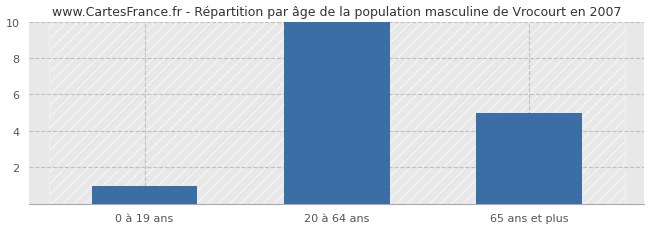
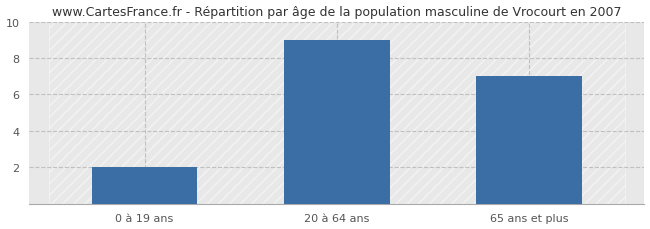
0 à 19 ans: 1 -> 2
20 à 64 ans: 10 -> 9
65 ans et plus: 5 -> 7
